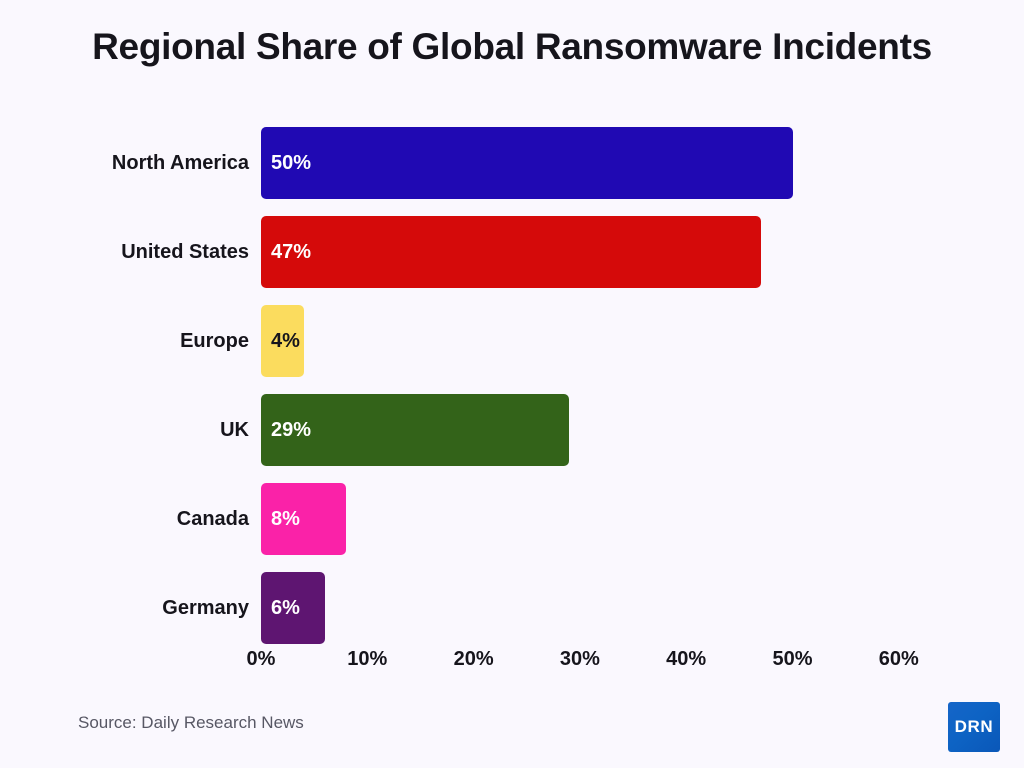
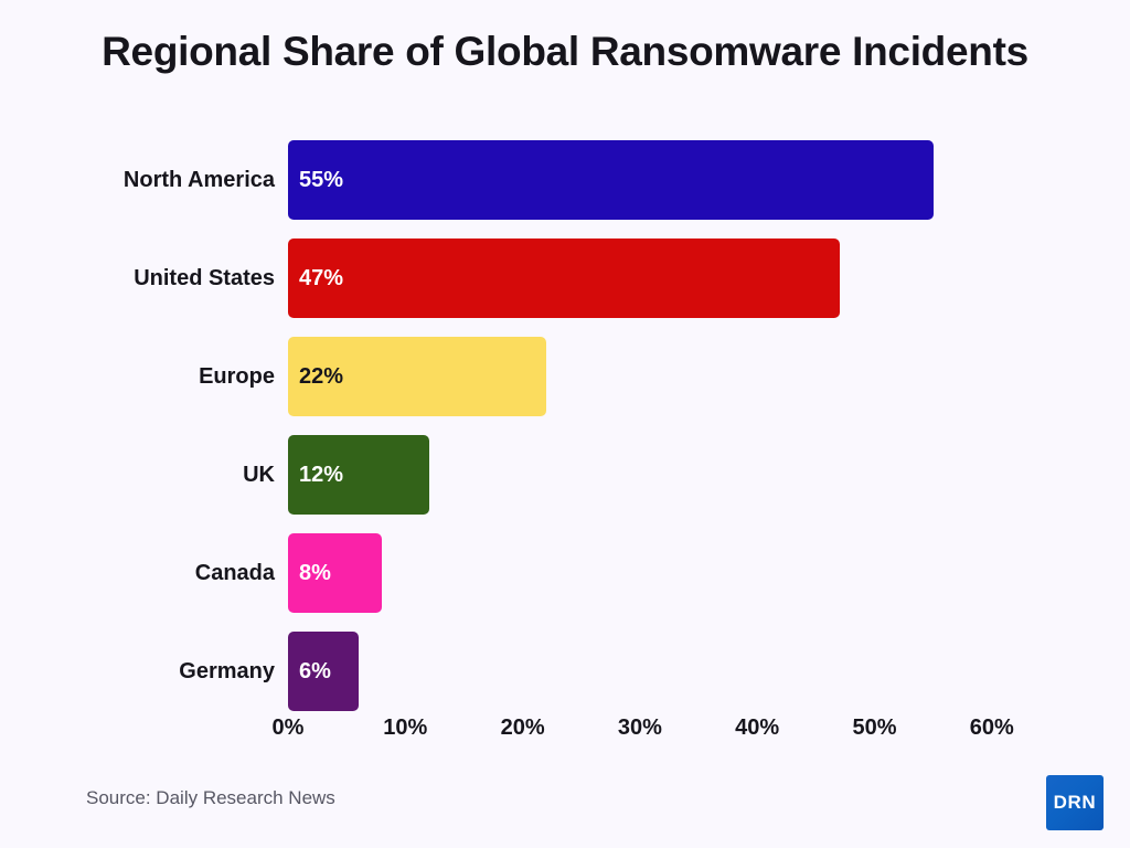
North America: 50% -> 55%
Europe: 4% -> 22%
UK: 29% -> 12%
